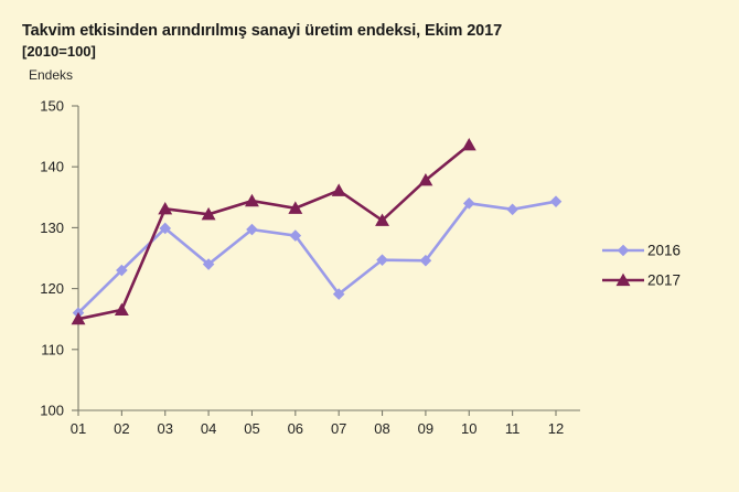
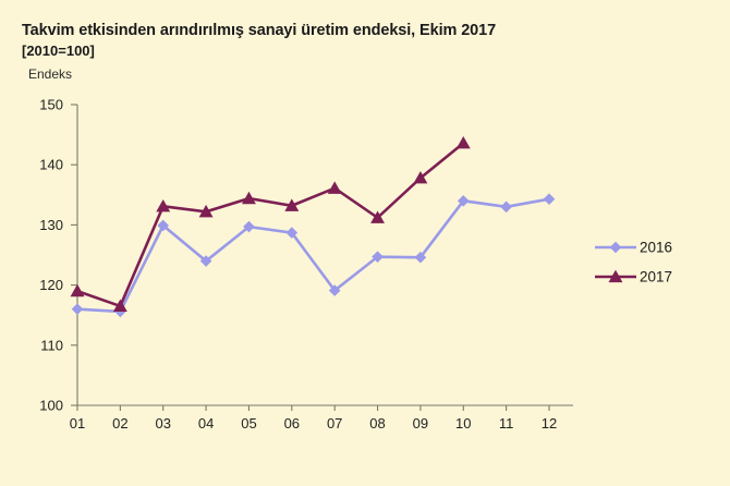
2017/01: 115 -> 119
2016/02: 123 -> 116
